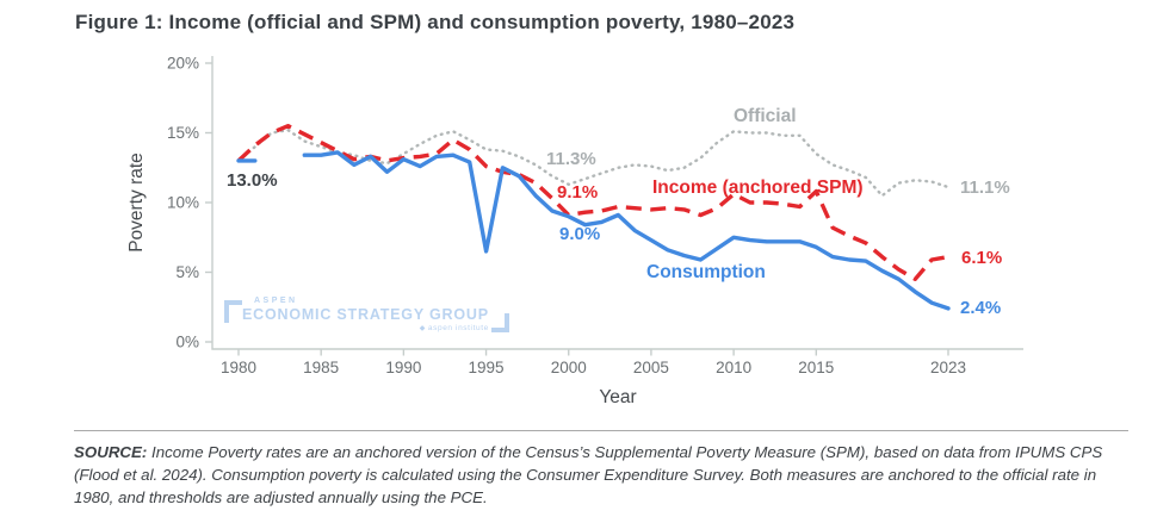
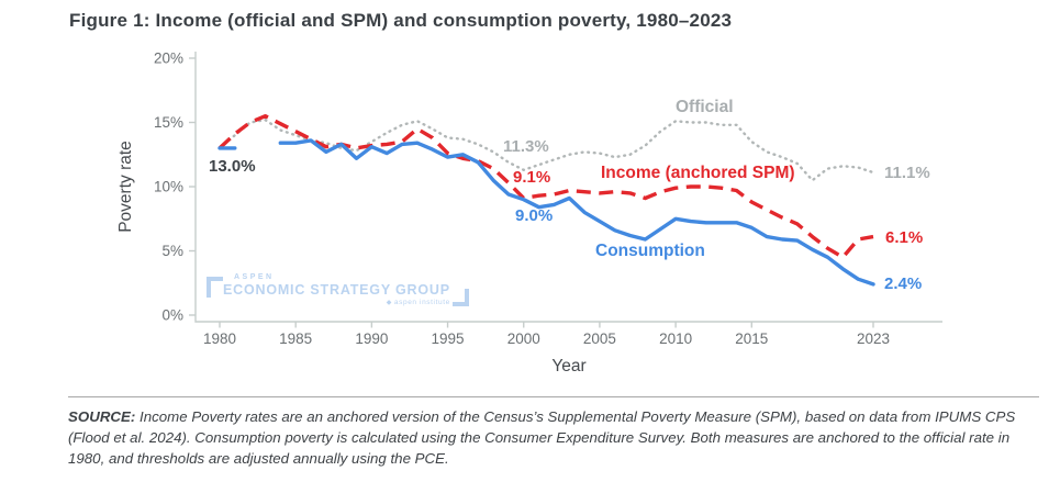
Consumption/1995: 6.5% -> 12.3%
Income (anchored SPM)/2010: 10.6% -> 9.9%
Income (anchored SPM)/2015: 10.8% -> 8.8%
